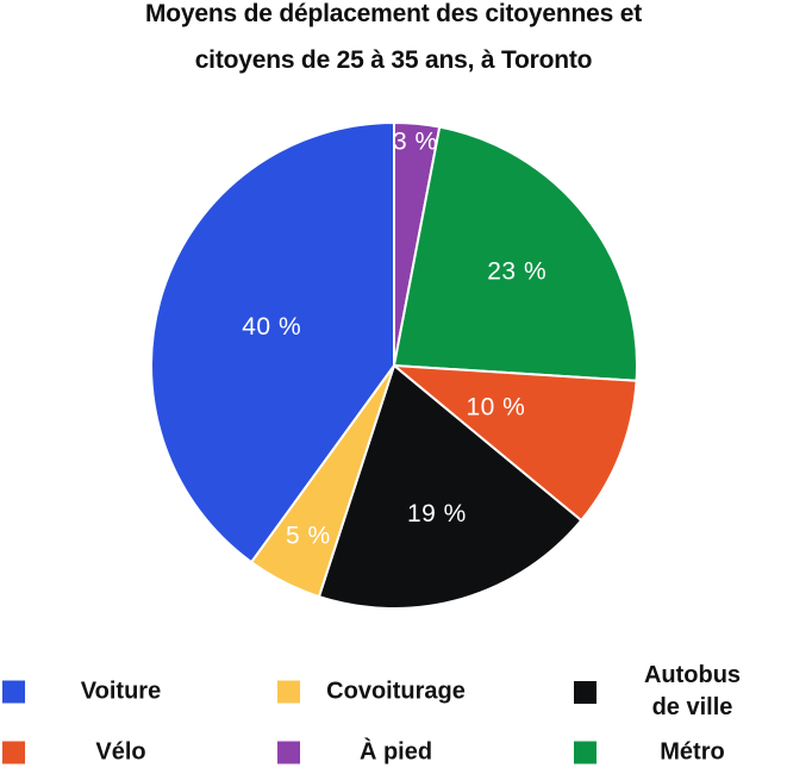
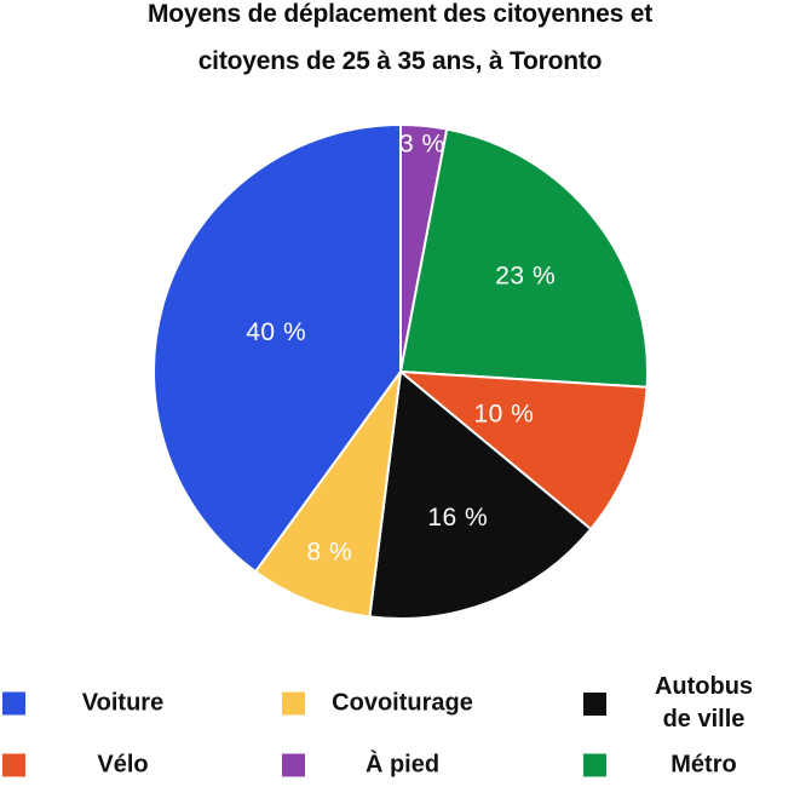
Autobus de ville: 19 -> 16
Covoiturage: 5 -> 8
